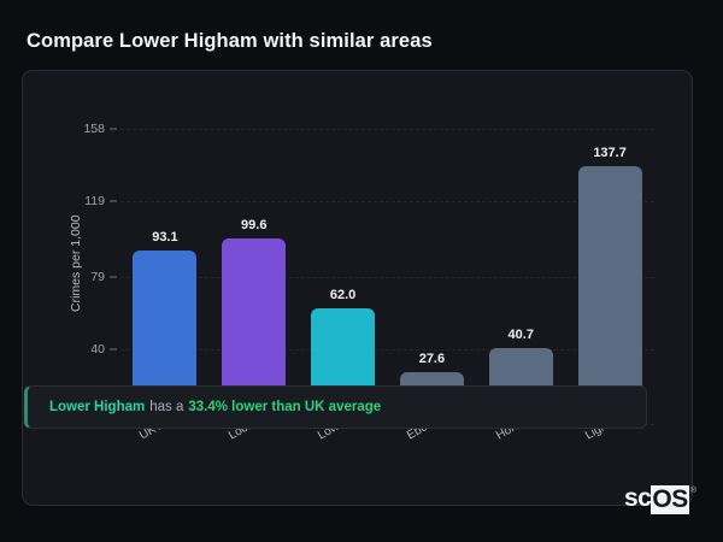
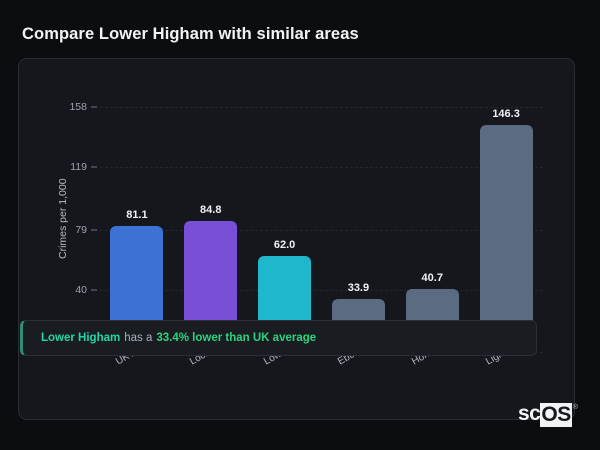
UK Average: 93.1 -> 81.1
Local Area: 99.6 -> 84.8
Ebchester: 27.6 -> 33.9
Lighthorne...: 137.7 -> 146.3
